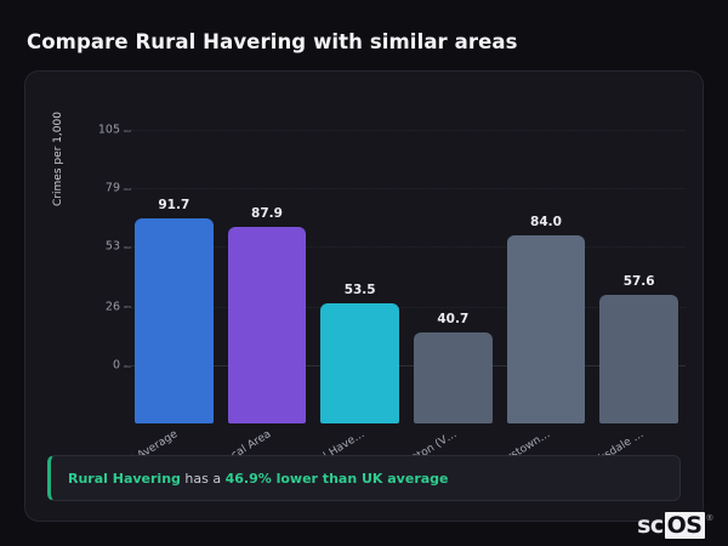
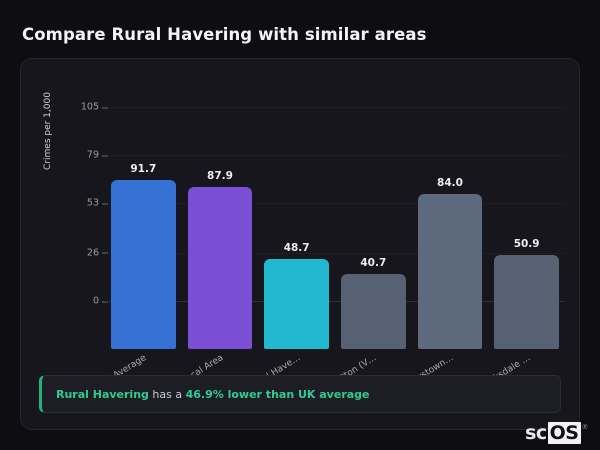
Rural Have…: 53.5 -> 48.7
Jacksdale …: 57.6 -> 50.9
